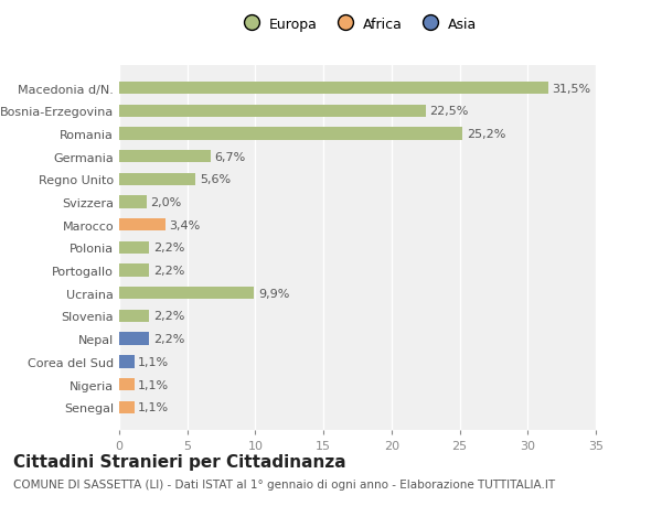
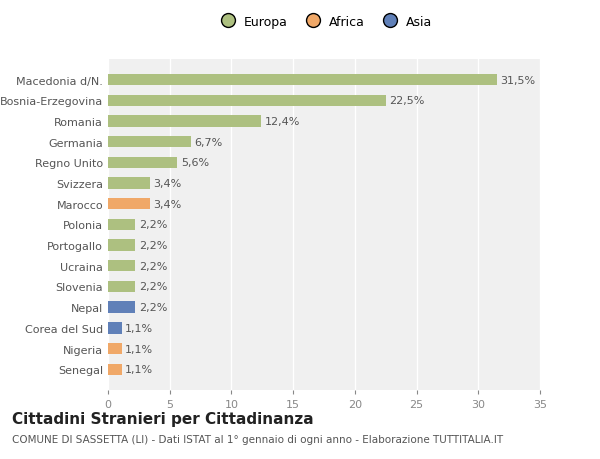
Romania: 25,2% -> 12,4%
Svizzera: 2,0% -> 3,4%
Ucraina: 9,9% -> 2,2%
